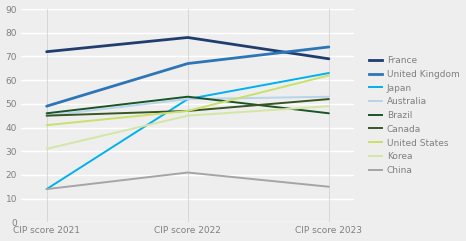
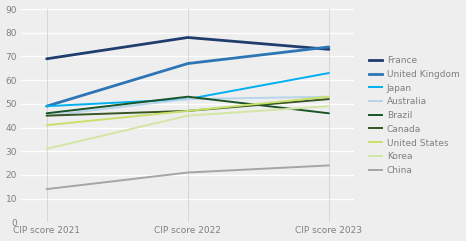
France/CIP score 2021: 72 -> 69
Japan/CIP score 2021: 14 -> 49
France/CIP score 2023: 69 -> 73
United States/CIP score 2023: 62 -> 53
China/CIP score 2023: 15 -> 24
